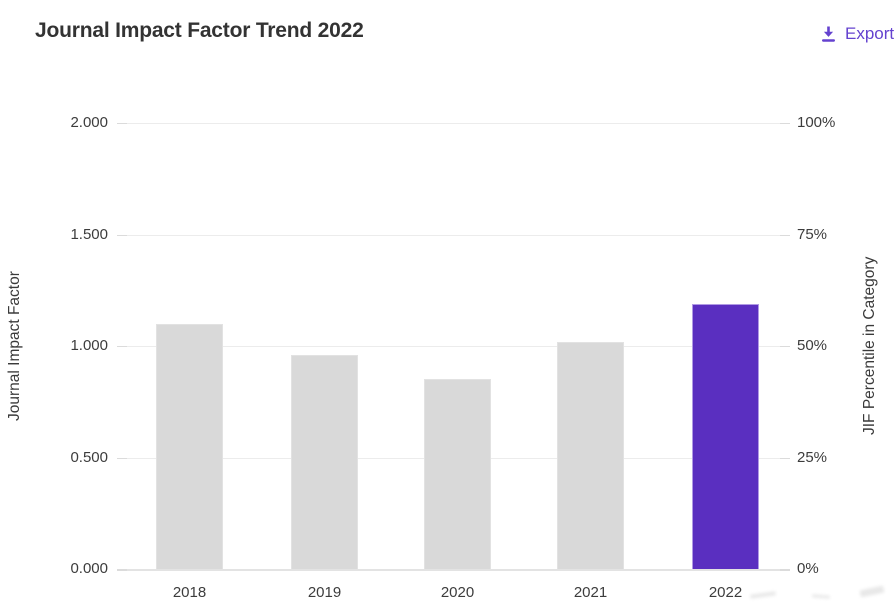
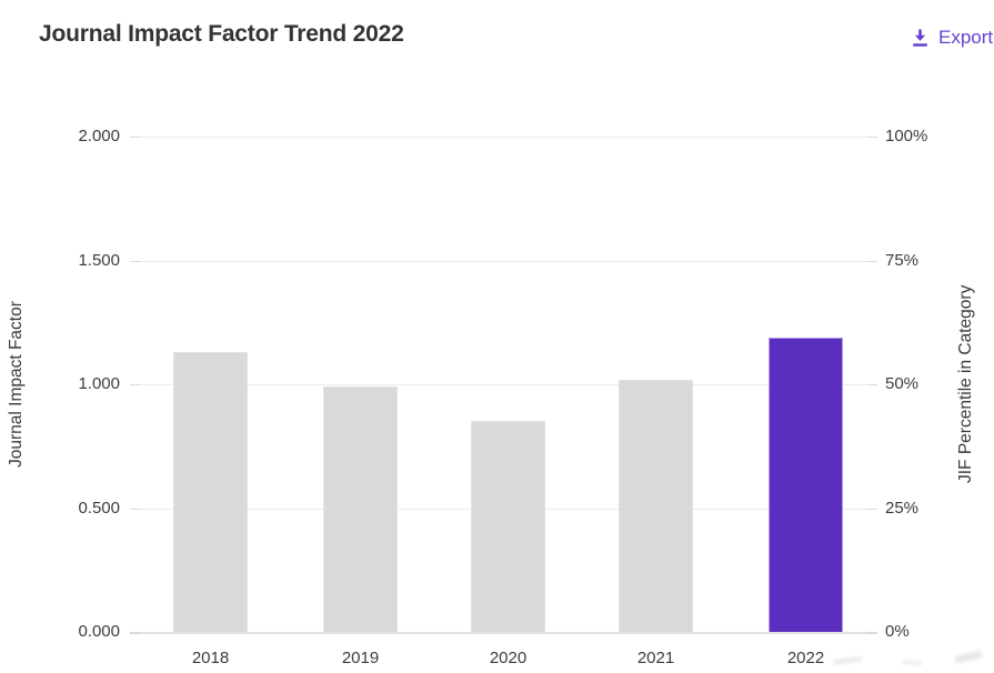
2018: 1.10 -> 1.13
2019: 0.96 -> 0.99
